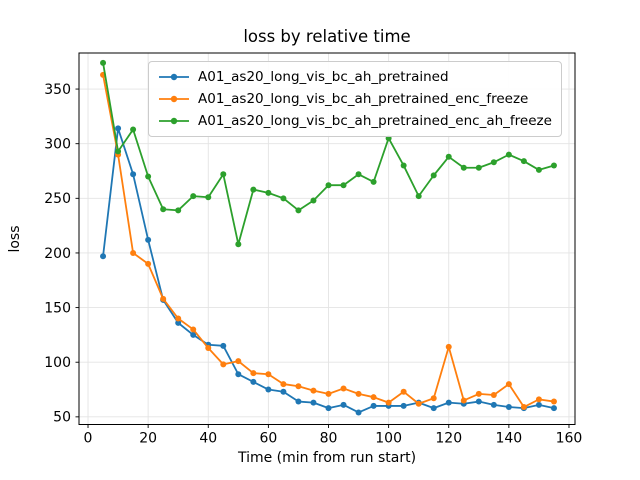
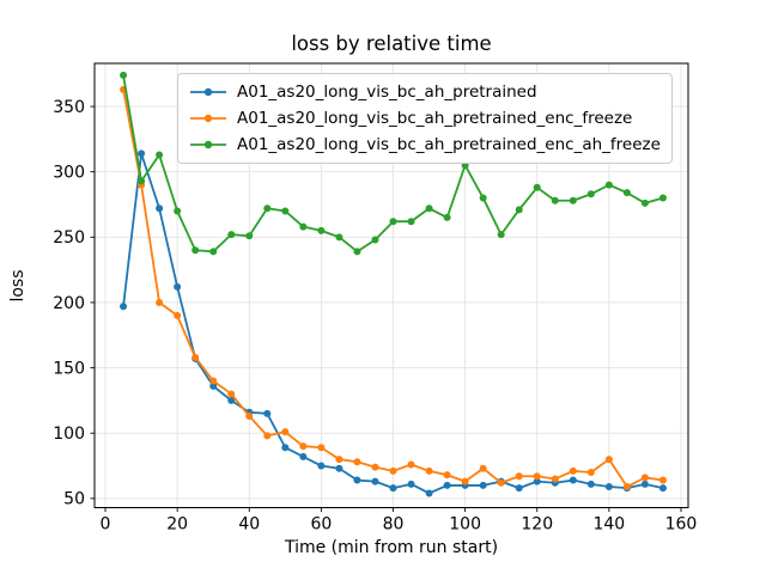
A01_as20_long_vis_bc_ah_pretrained_enc_ah_freeze/50: 208 -> 270
A01_as20_long_vis_bc_ah_pretrained_enc_freeze/120: 114 -> 67
